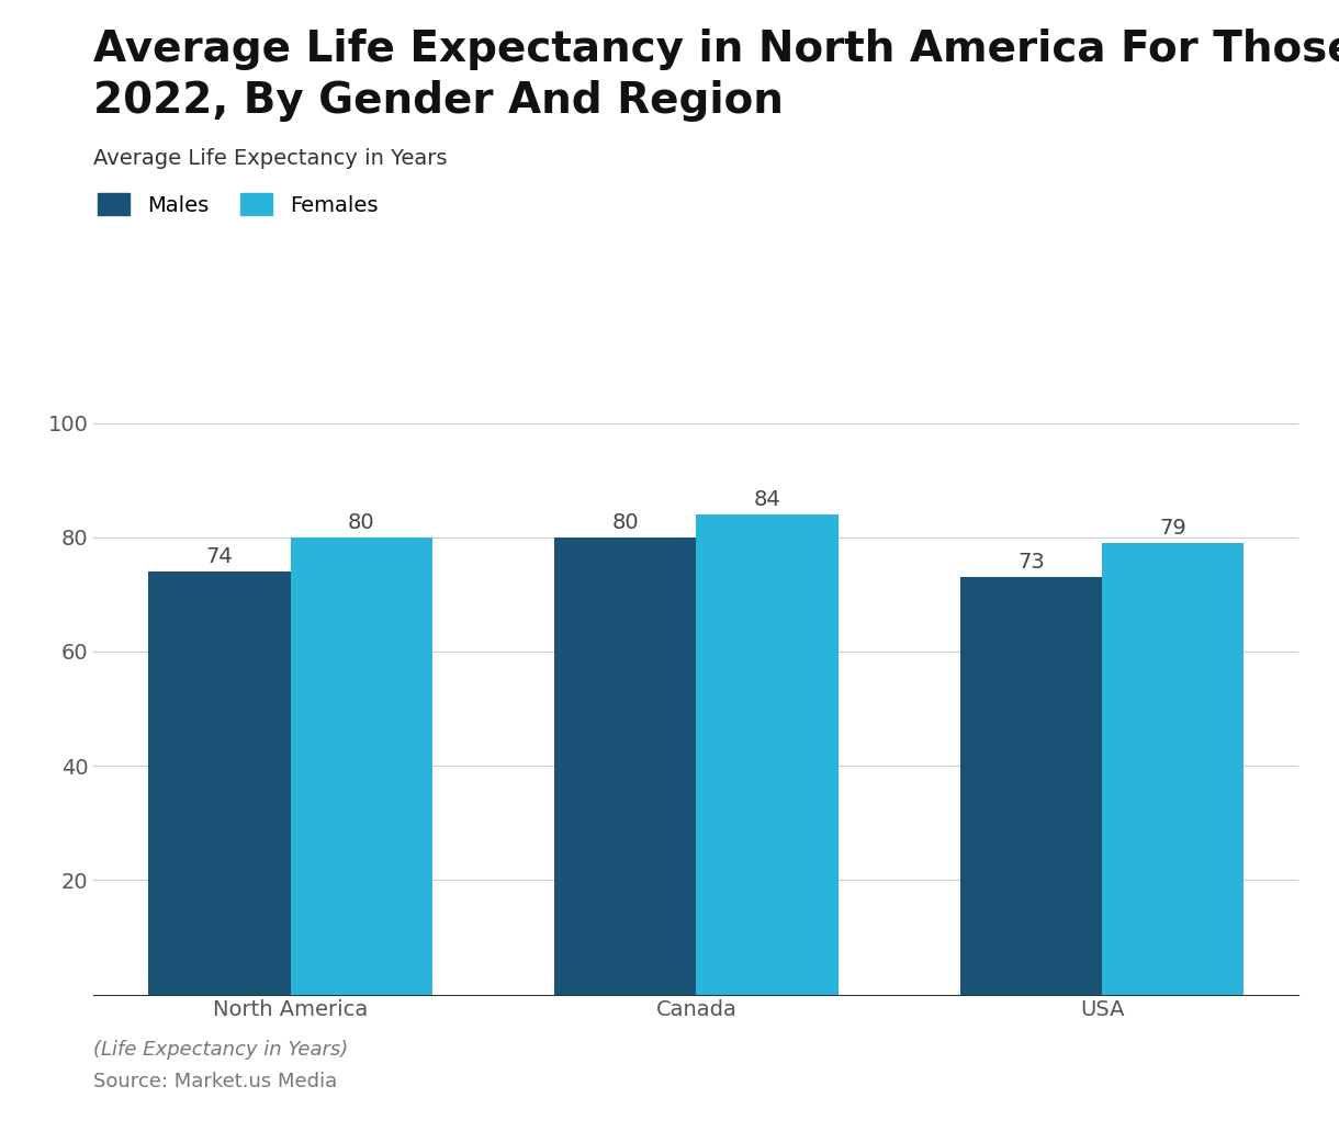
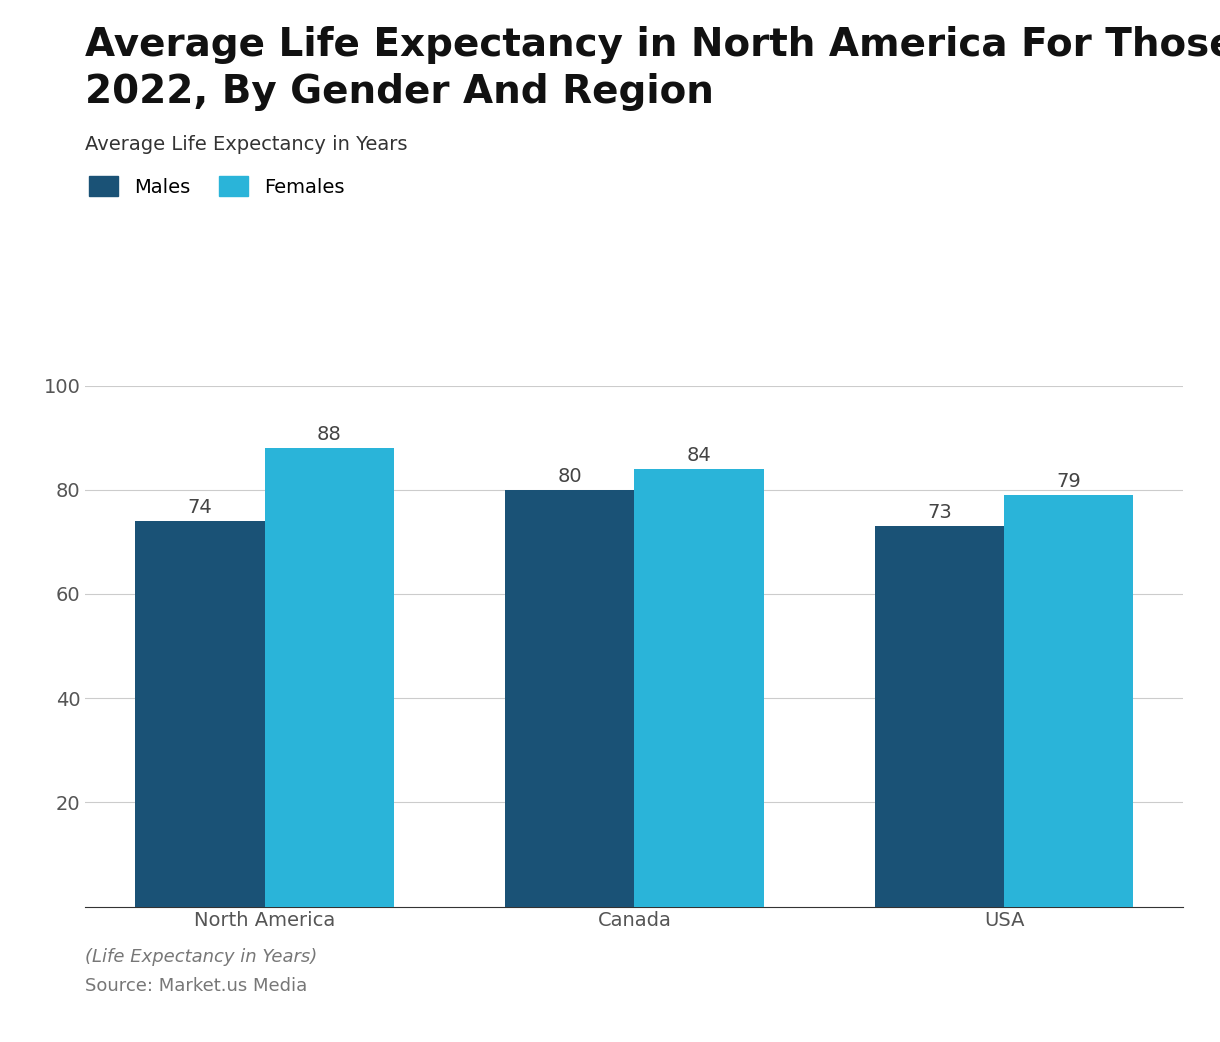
Females/North America: 80 -> 88
